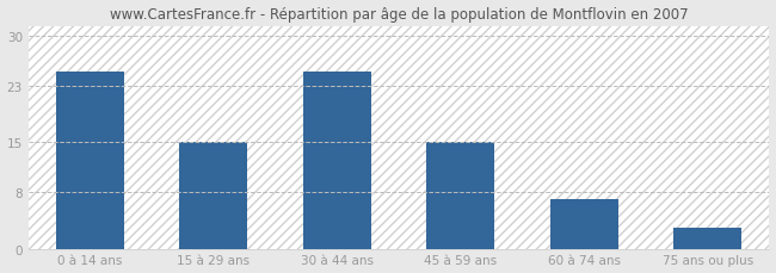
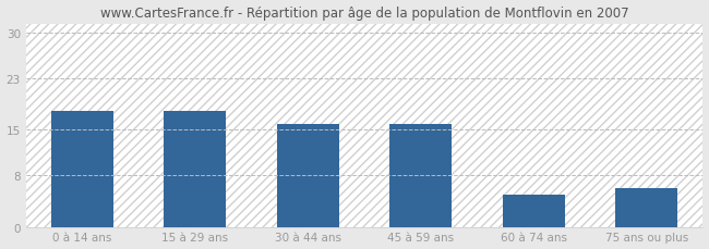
0 à 14 ans: 25 -> 18
15 à 29 ans: 15 -> 18
30 à 44 ans: 25 -> 16
45 à 59 ans: 15 -> 16
60 à 74 ans: 7 -> 5
75 ans ou plus: 3 -> 6
